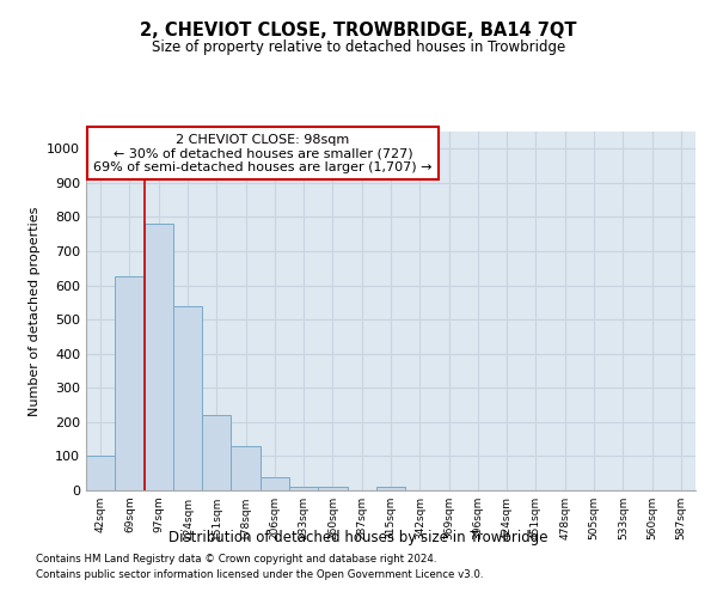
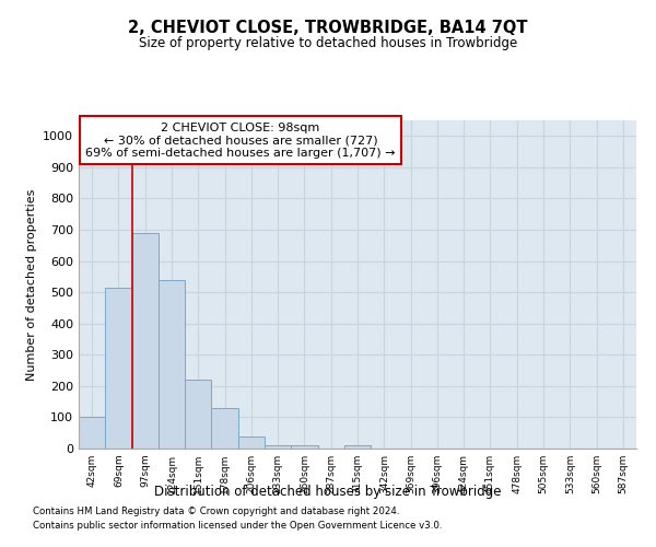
69sqm: 625 -> 515
97sqm: 780 -> 690
